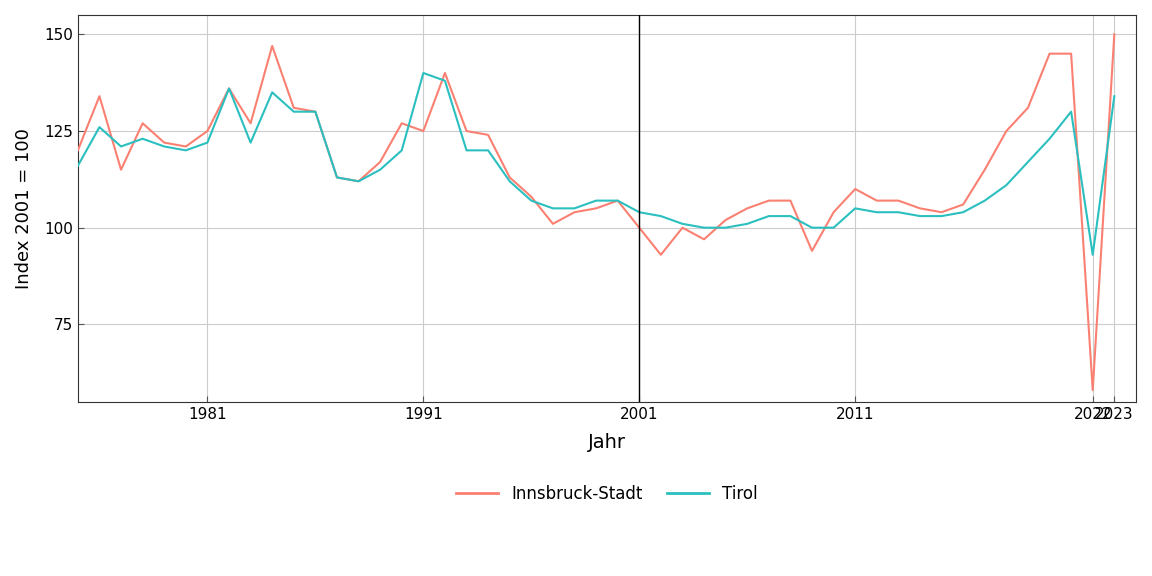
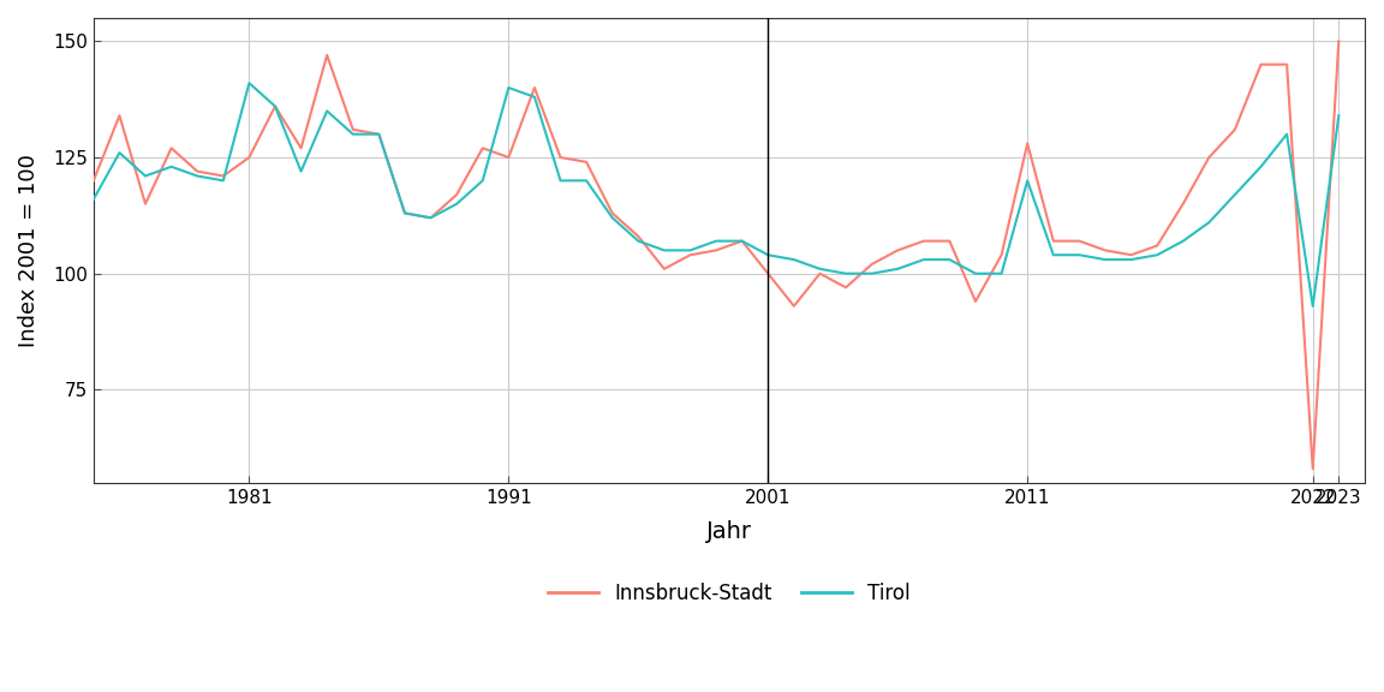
Tirol/1981: 122 -> 141
Innsbruck-Stadt/2011: 110 -> 128
Tirol/2011: 105 -> 120
